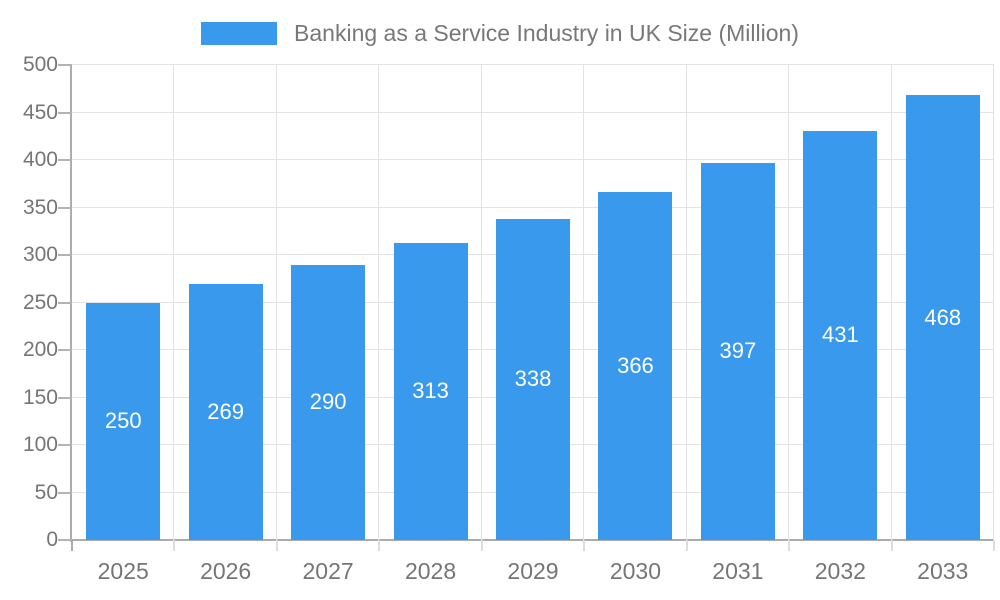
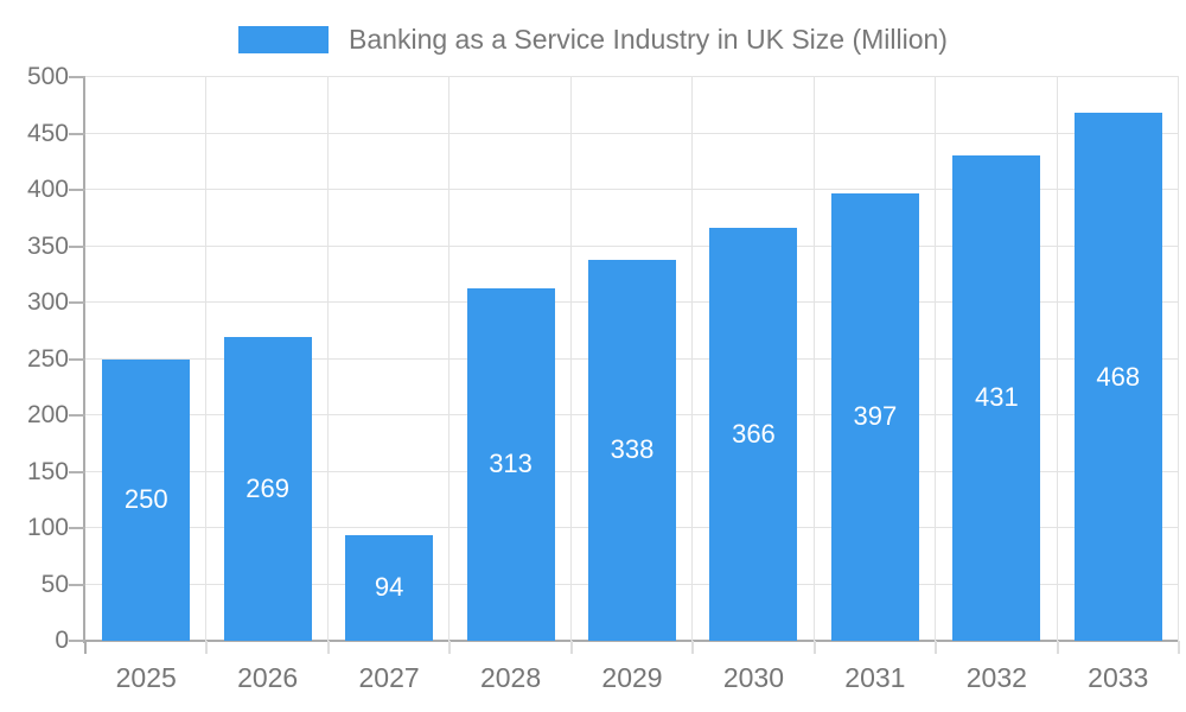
2027: 290 -> 94
